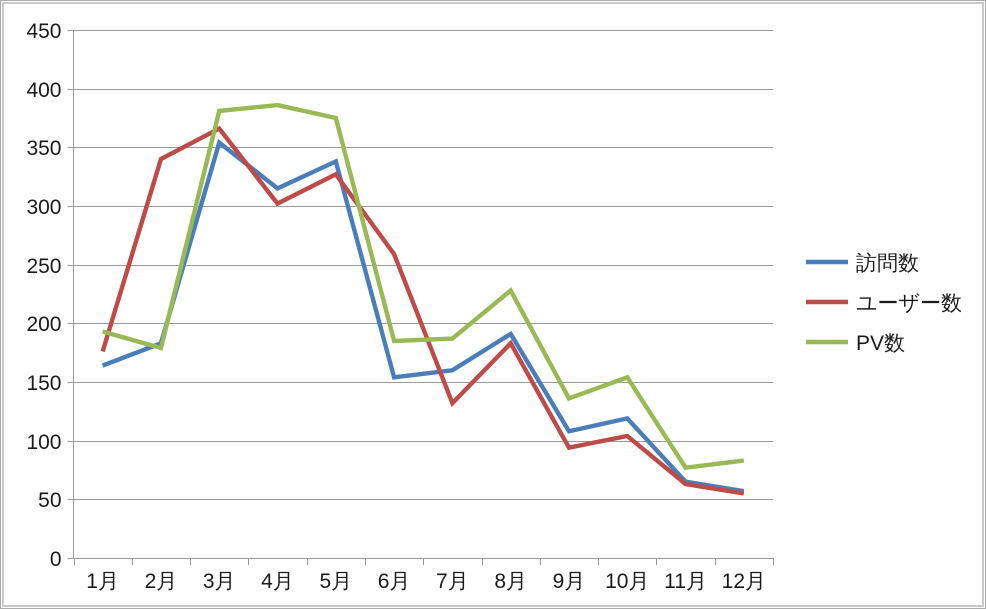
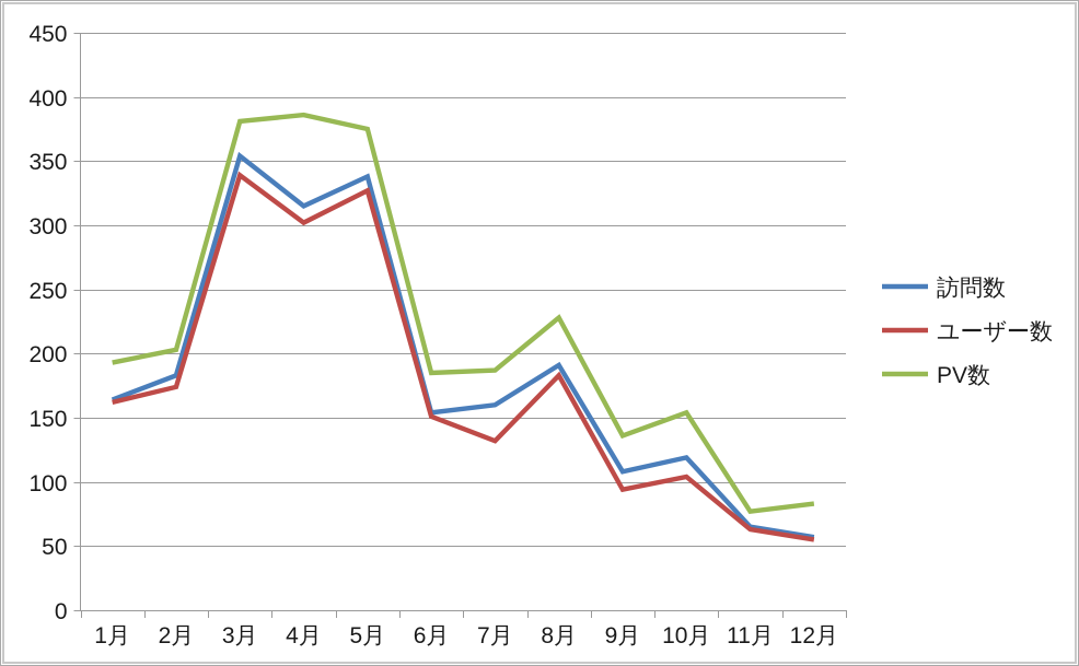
ユーザー数/1月: 176 -> 162
ユーザー数/2月: 340 -> 174
PV数/2月: 179 -> 203
ユーザー数/3月: 366 -> 339
ユーザー数/6月: 259 -> 151
